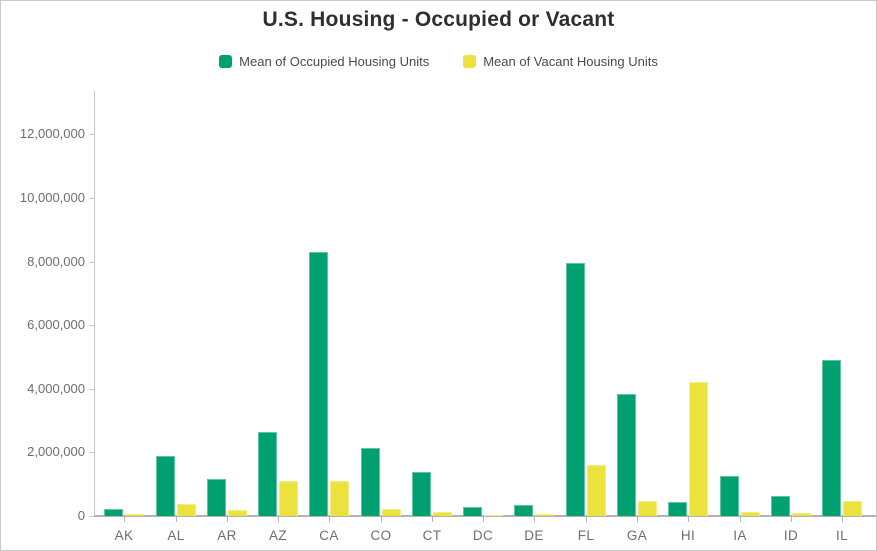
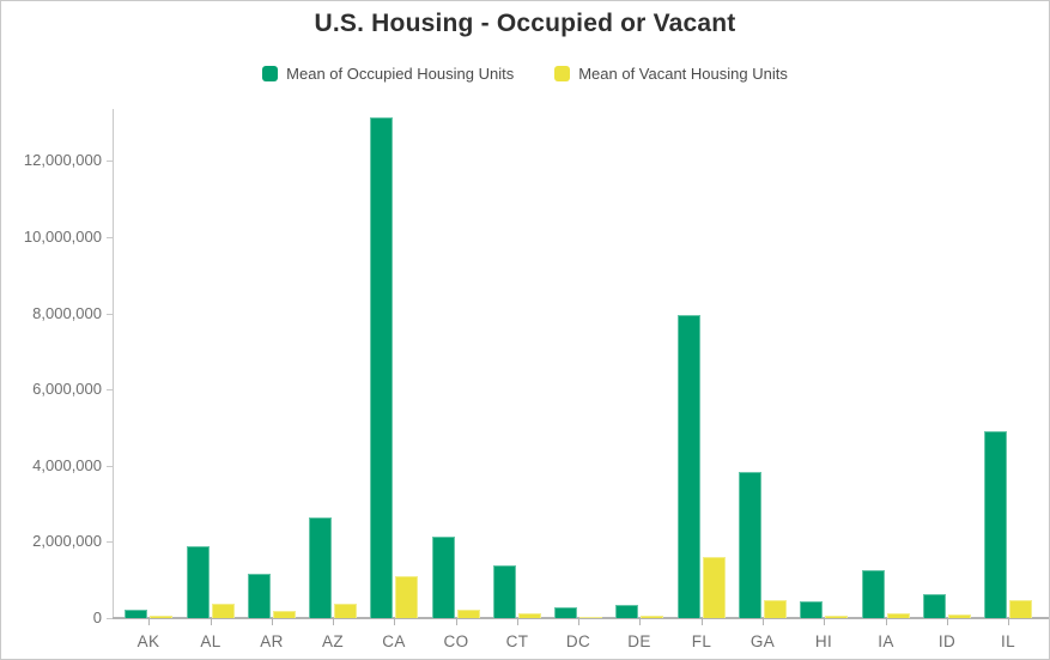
Mean of Vacant Housing Units/AZ: 1100000 -> 400000
Mean of Occupied Housing Units/CA: 8300000 -> 13100000
Mean of Vacant Housing Units/HI: 4200000 -> 100000
